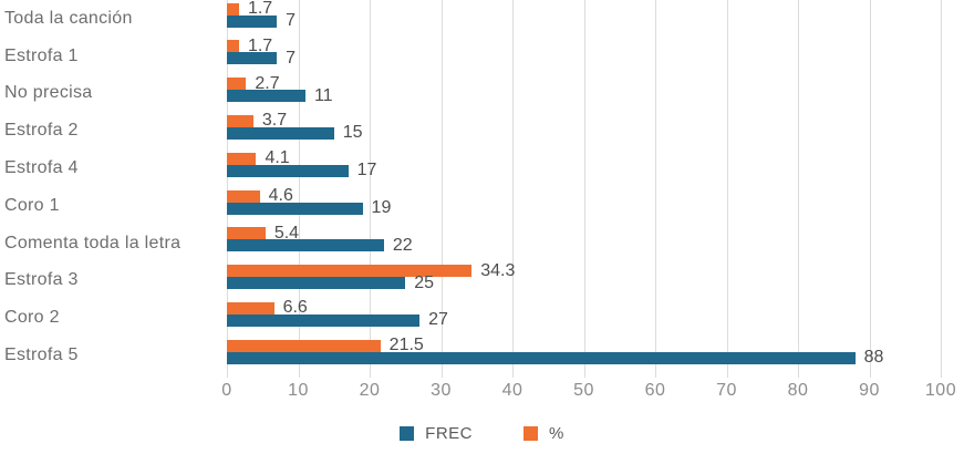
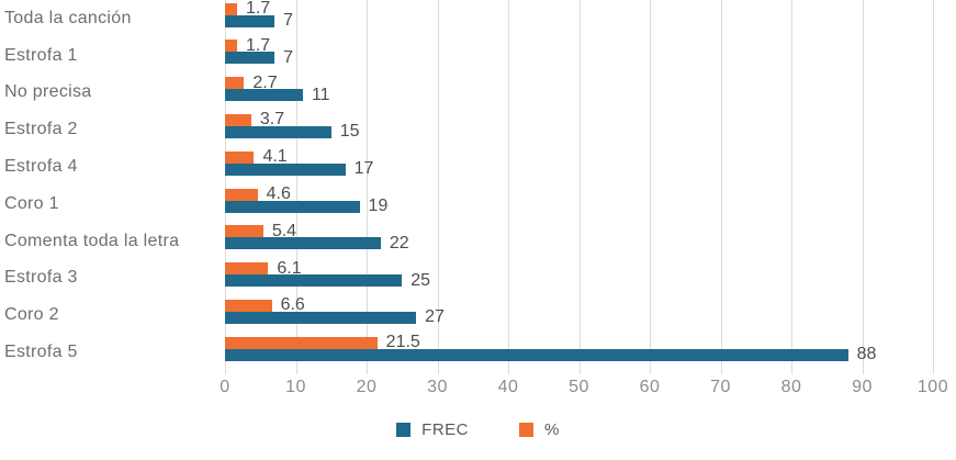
%/Estrofa 3: 34.3 -> 6.1
